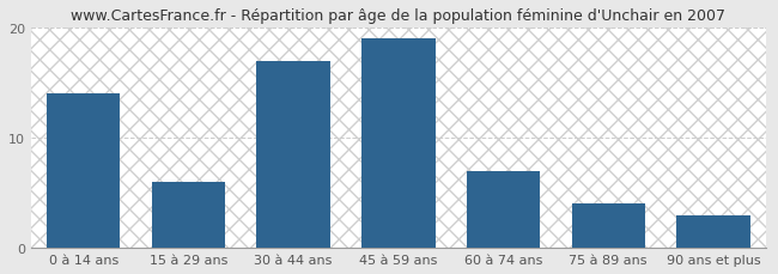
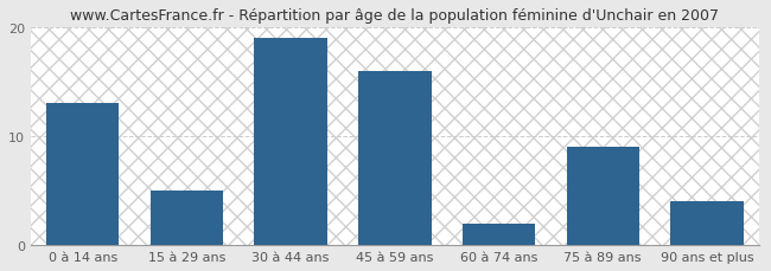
0 à 14 ans: 14 -> 13
15 à 29 ans: 6 -> 5
30 à 44 ans: 17 -> 19
45 à 59 ans: 19 -> 16
60 à 74 ans: 7 -> 2
75 à 89 ans: 4 -> 9
90 ans et plus: 3 -> 4
